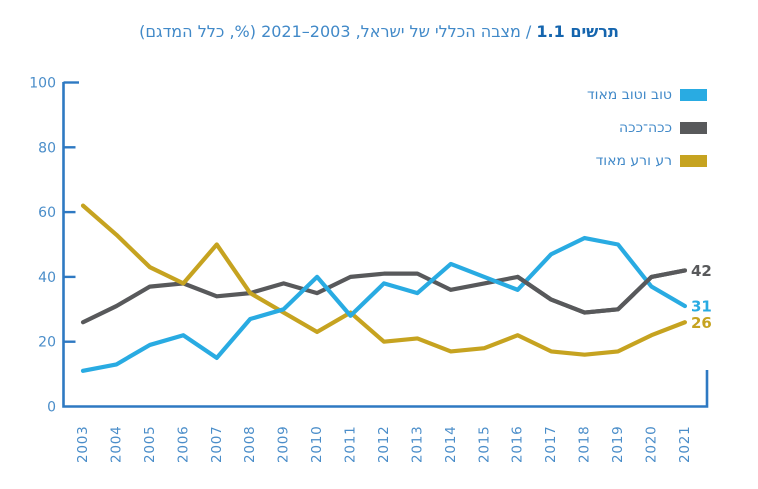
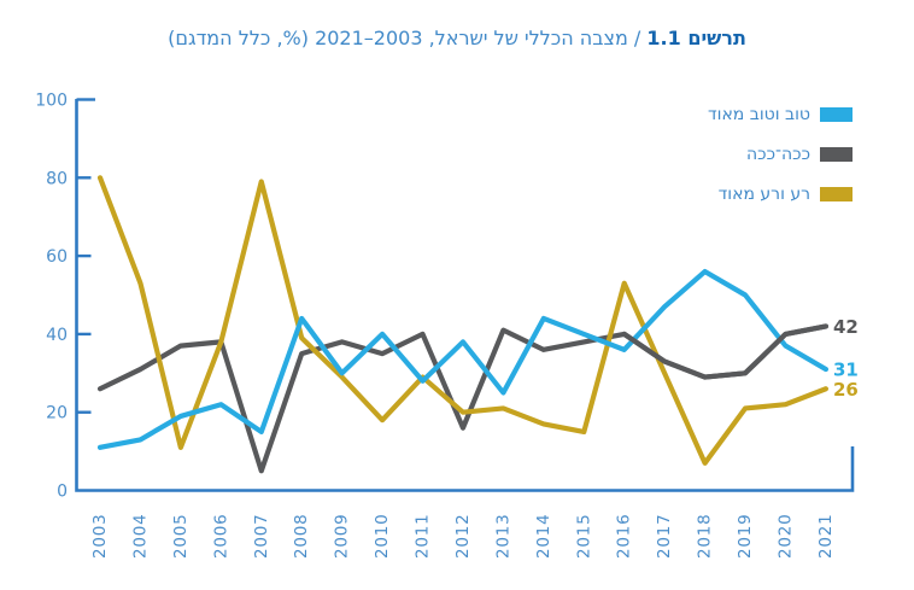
רע ורע מאוד/2003: 62 -> 80
רע ורע מאוד/2005: 43 -> 11
ככה־ככה/2007: 34 -> 5
רע ורע מאוד/2007: 50 -> 79
טוב וטוב מאוד/2008: 27 -> 44
רע ורע מאוד/2008: 35 -> 39
רע ורע מאוד/2010: 23 -> 18
ככה־ככה/2012: 41 -> 16
טוב וטוב מאוד/2013: 35 -> 25
רע ורע מאוד/2015: 18 -> 15
רע ורע מאוד/2016: 22 -> 53
רע ורע מאוד/2017: 17 -> 30
טוב וטוב מאוד/2018: 52 -> 56
רע ורע מאוד/2018: 16 -> 7
רע ורע מאוד/2019: 17 -> 21
